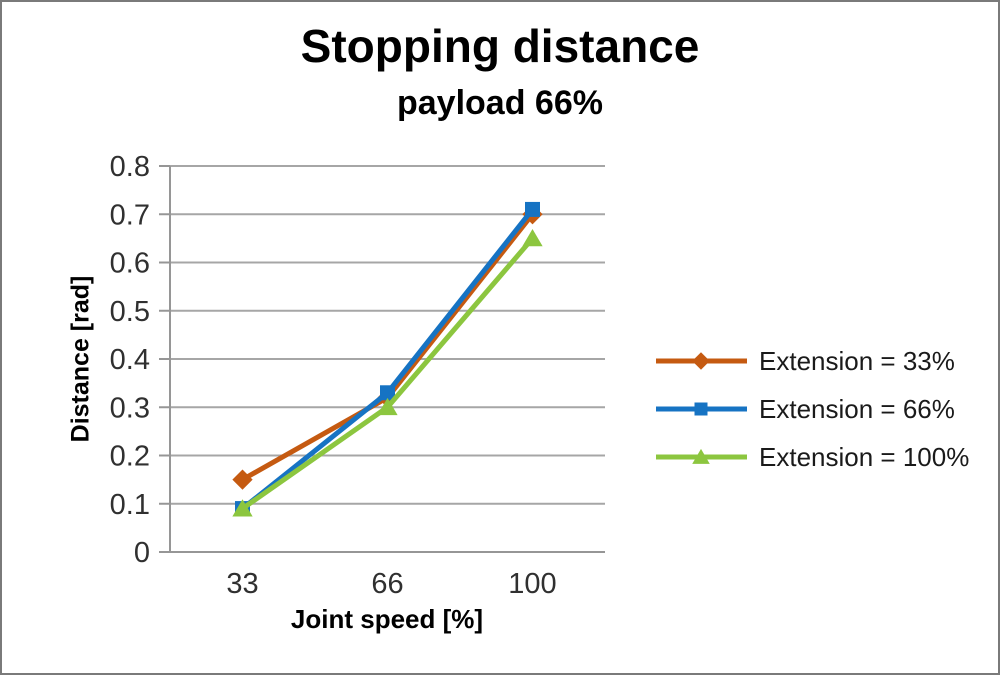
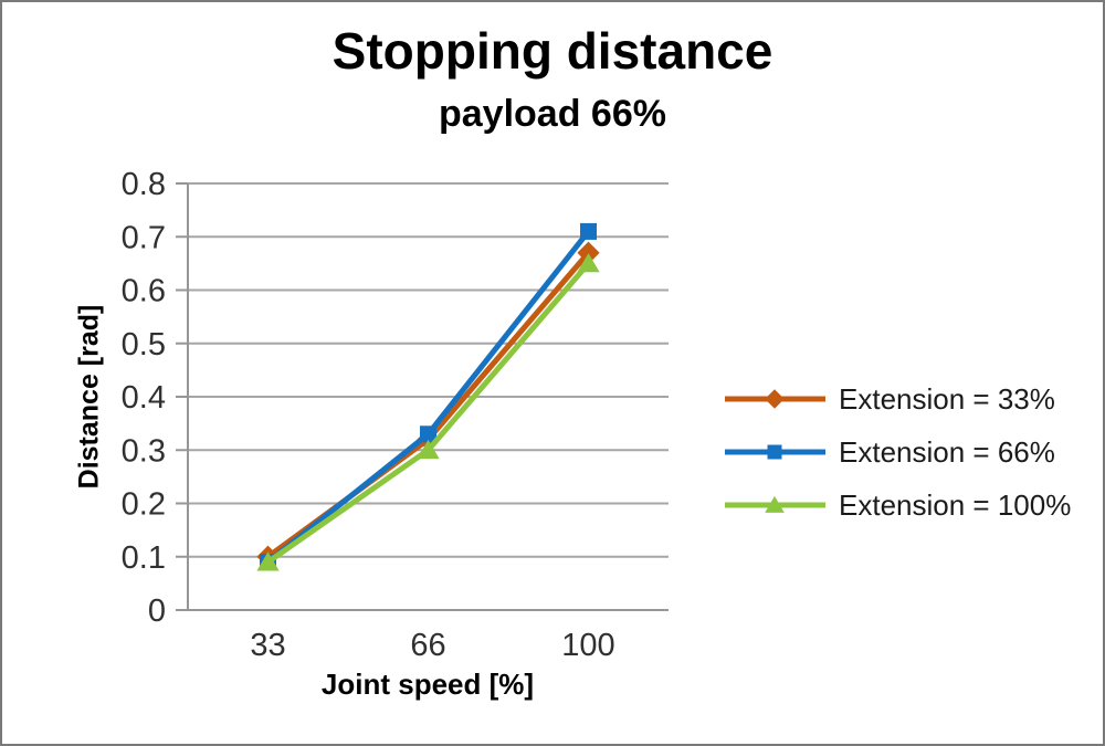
Extension = 33%/33: 0.15 -> 0.10
Extension = 33%/100: 0.70 -> 0.67
